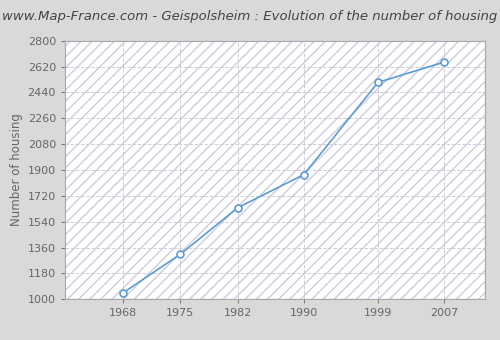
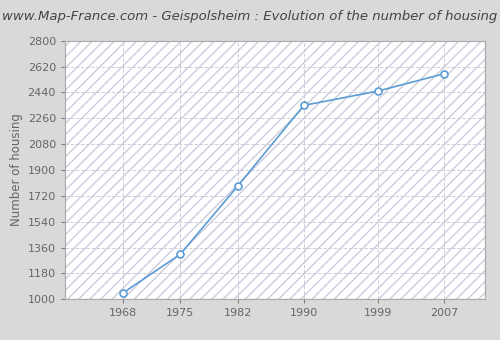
1982: 1640 -> 1790
1990: 1870 -> 2350
1999: 2510 -> 2450
2007: 2650 -> 2570
